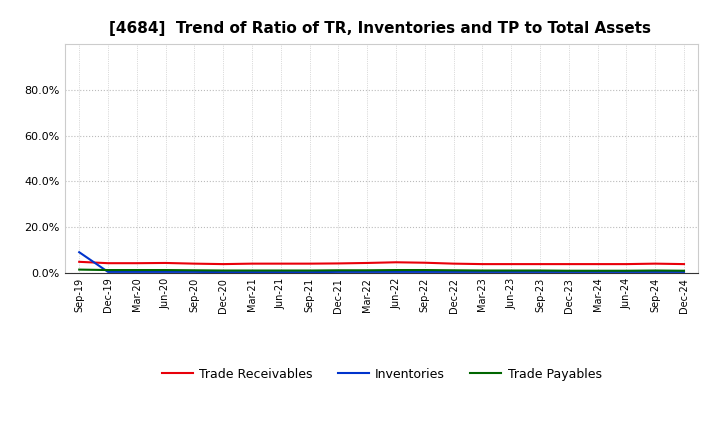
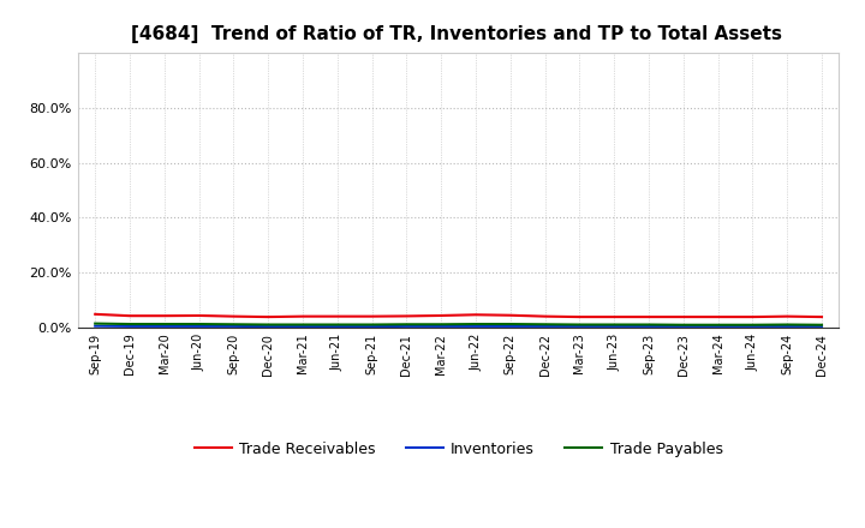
Inventories/Sep-19: 9.0% -> 0.5%
